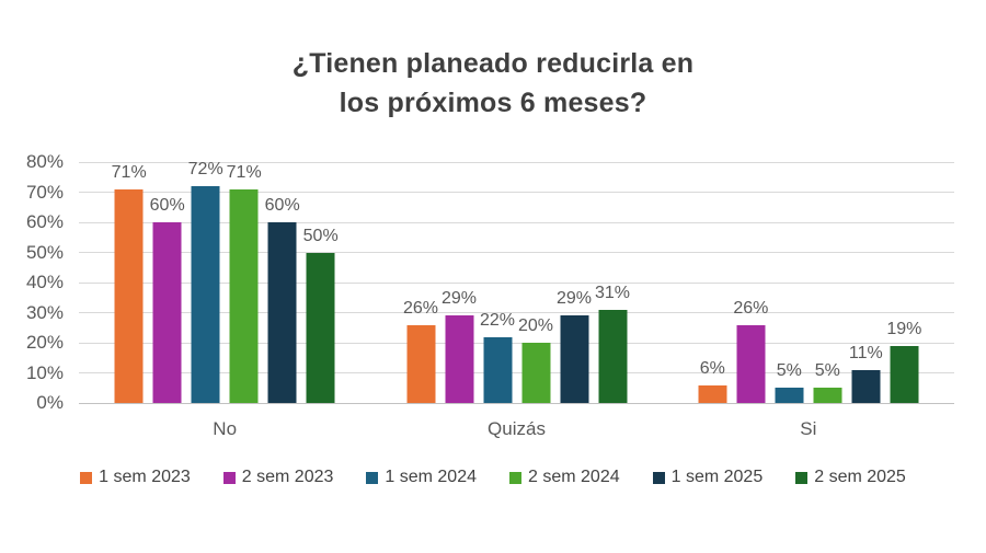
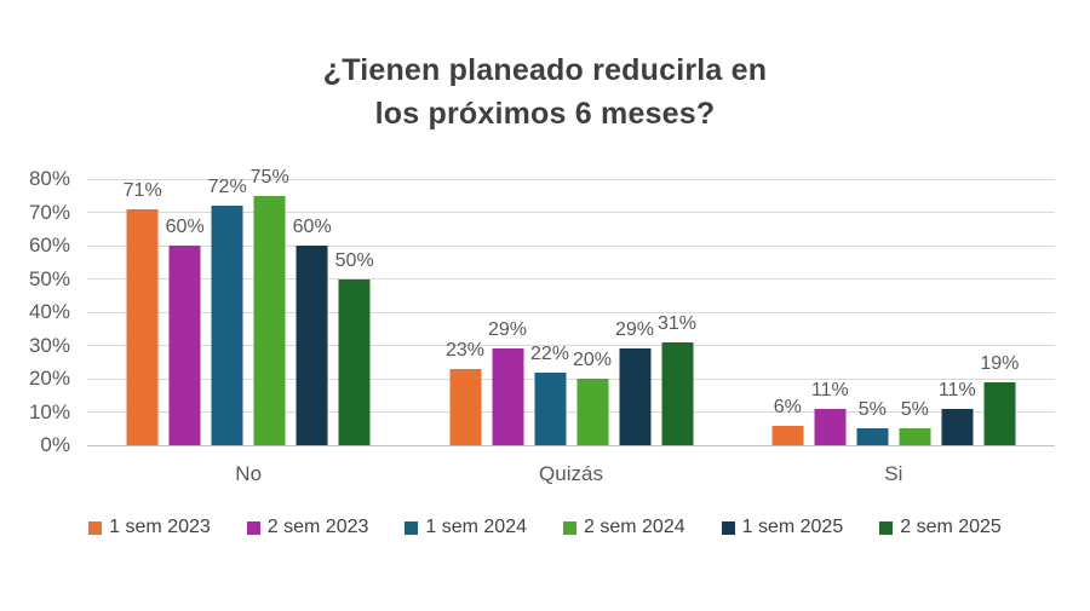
2 sem 2024/No: 71% -> 75%
1 sem 2023/Quizás: 26% -> 23%
2 sem 2023/Si: 26% -> 11%
